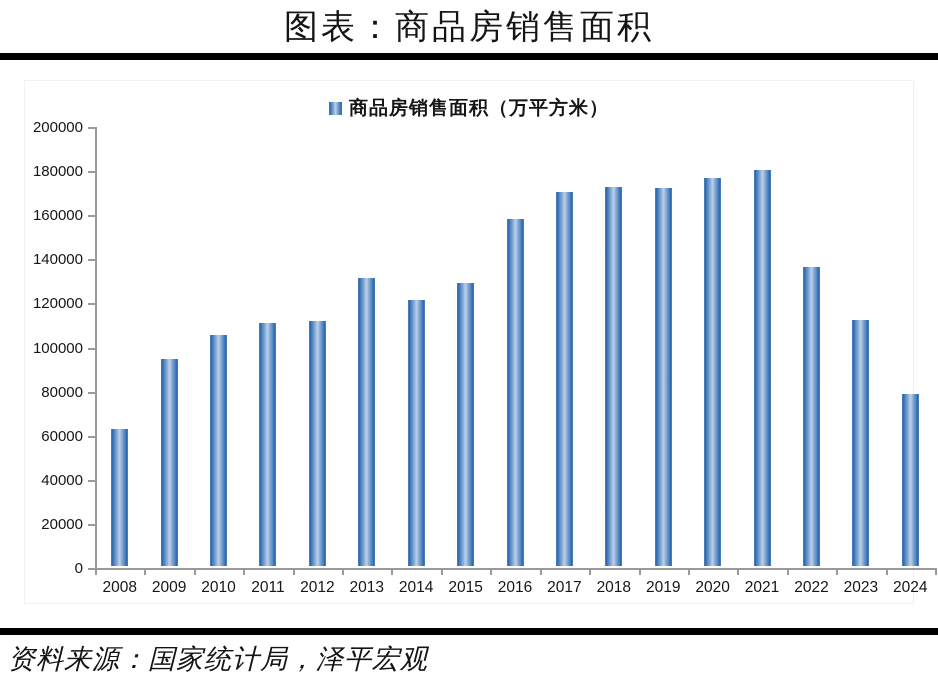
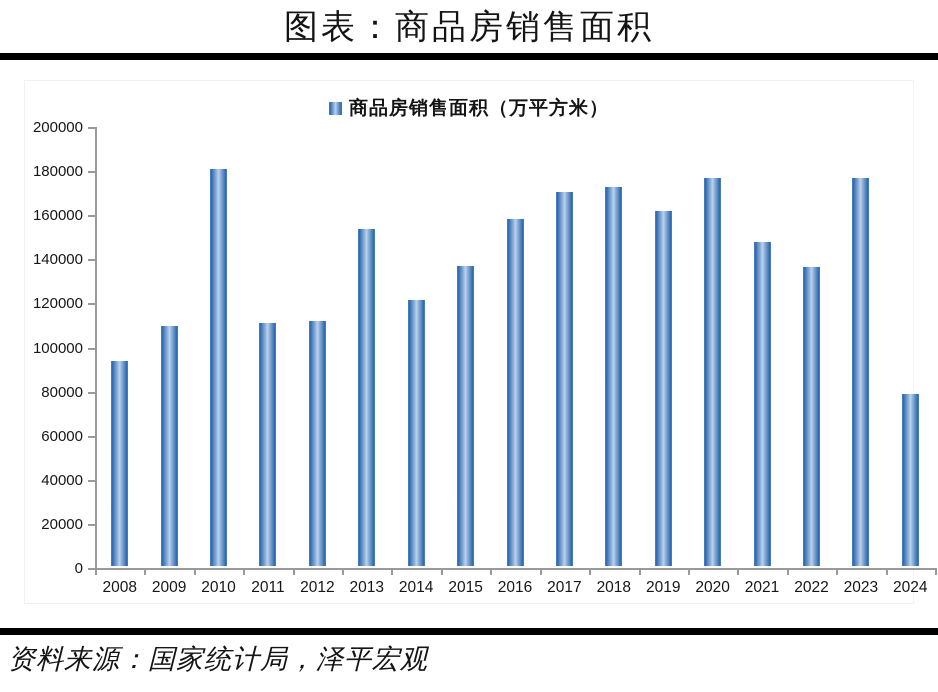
2008: 62000 -> 93000
2009: 94000 -> 109000
2010: 105000 -> 180000
2013: 131000 -> 153000
2015: 128000 -> 136000
2019: 172000 -> 161000
2021: 179000 -> 147000
2023: 112000 -> 176000
